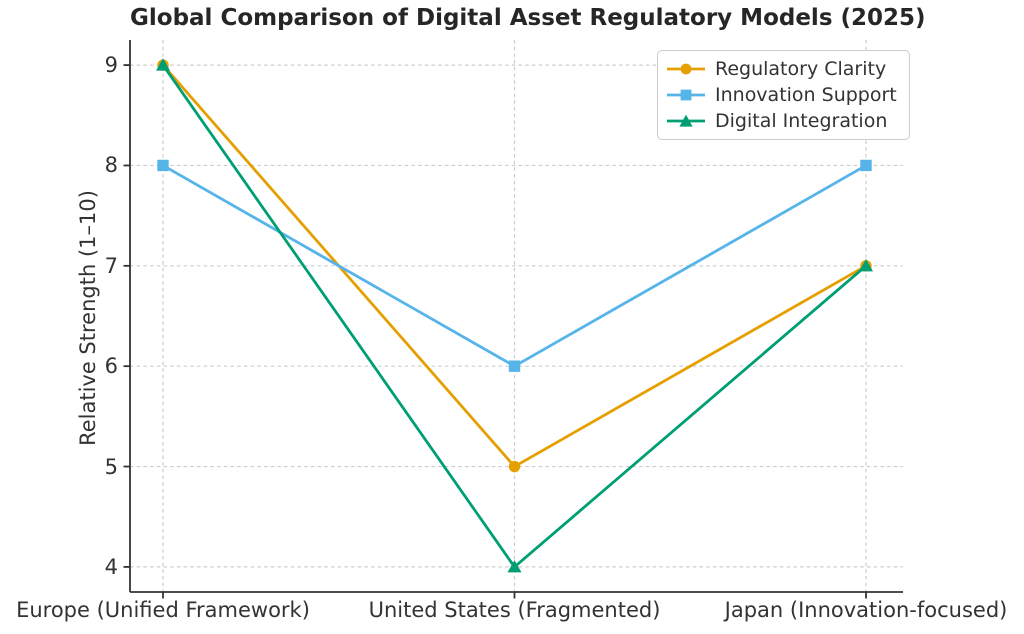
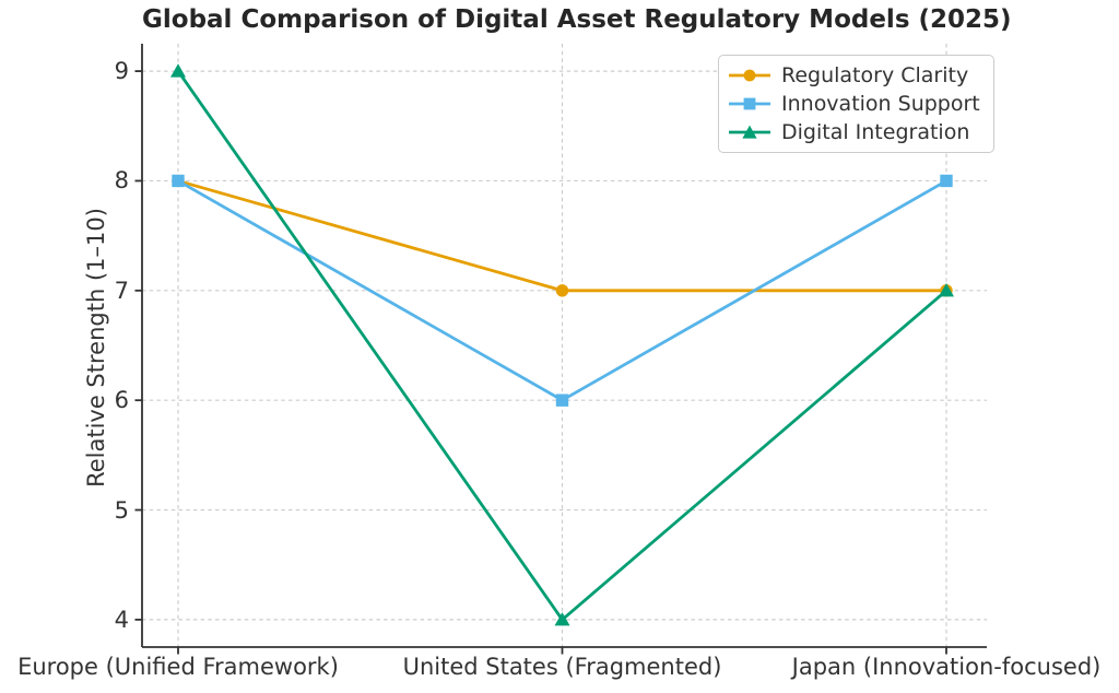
Regulatory Clarity/Europe (Unified Framework): 9 -> 8
Regulatory Clarity/United States (Fragmented): 5 -> 7
